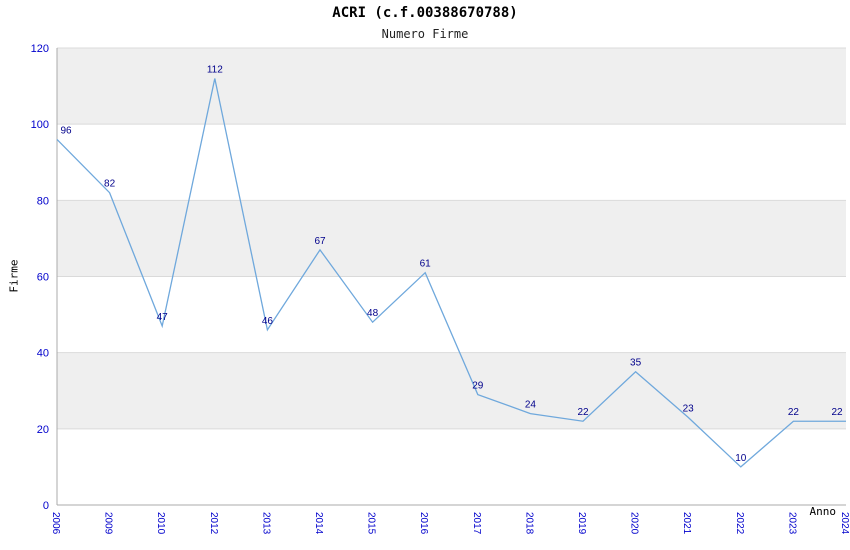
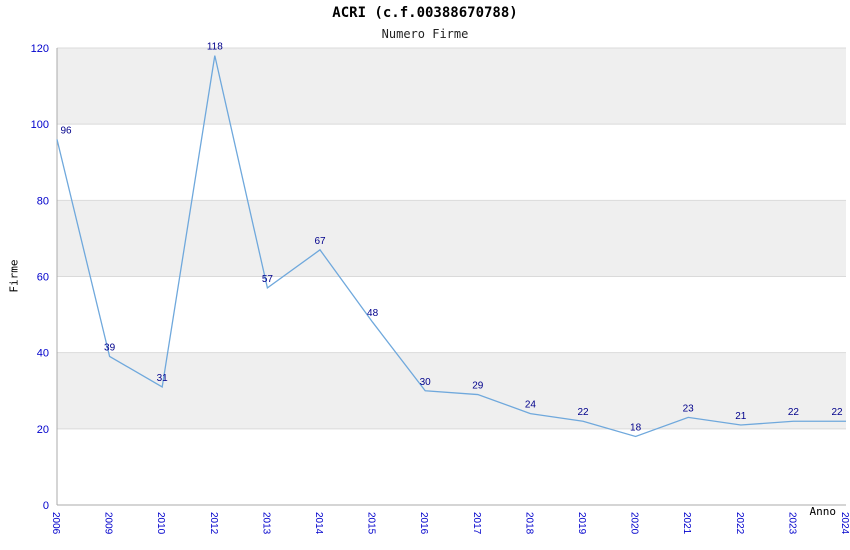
2009: 82 -> 39
2010: 47 -> 31
2012: 112 -> 118
2013: 46 -> 57
2016: 61 -> 30
2020: 35 -> 18
2022: 10 -> 21
